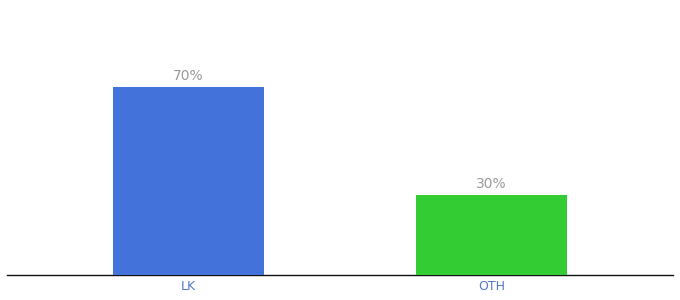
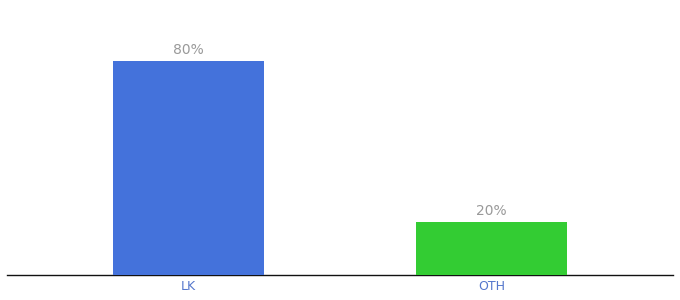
LK: 70% -> 80%
OTH: 30% -> 20%
